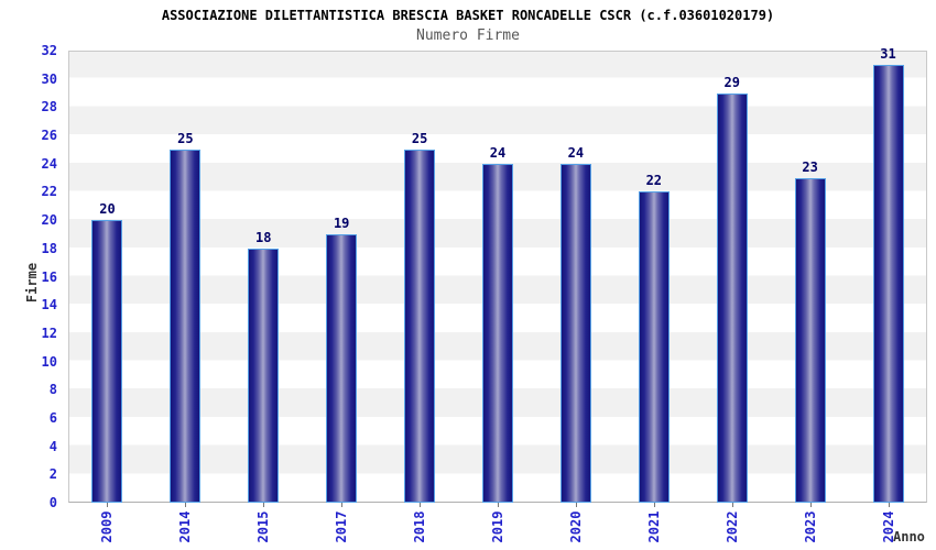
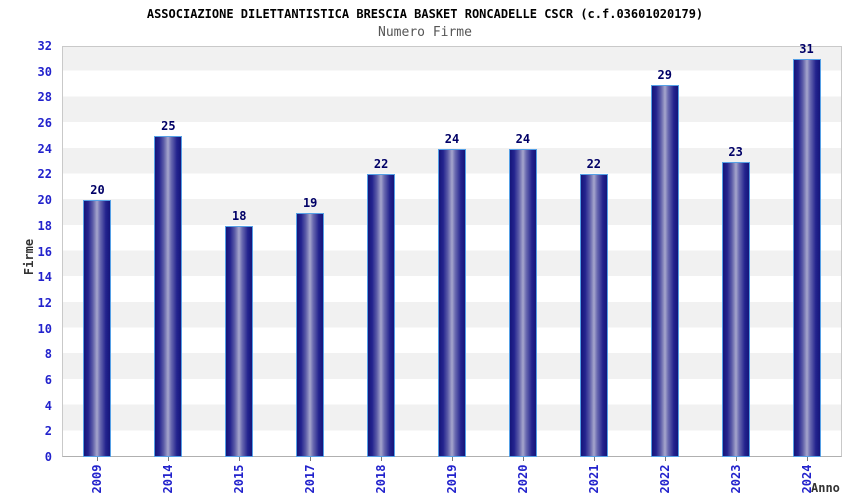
2018: 25 -> 22
